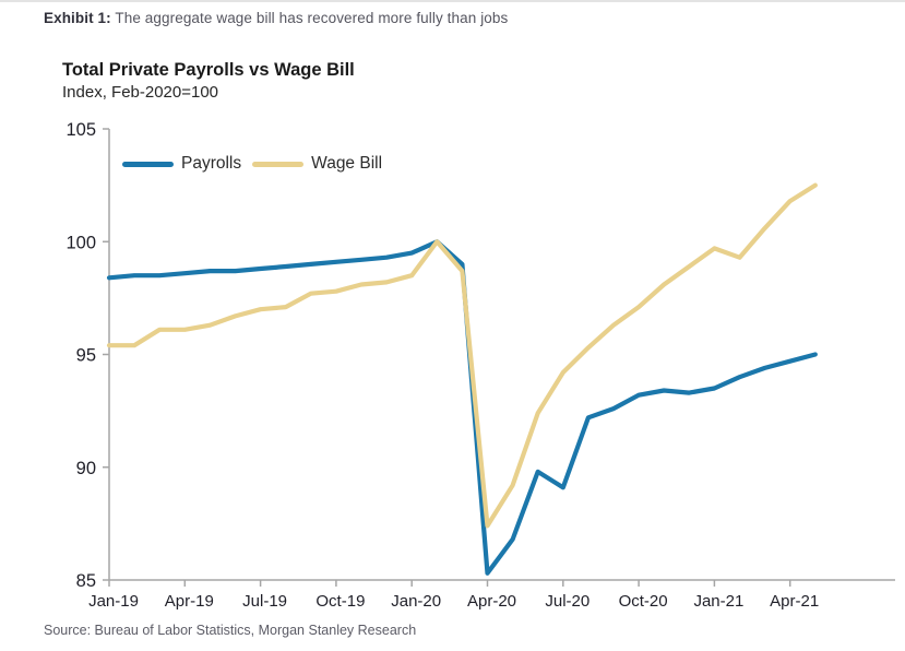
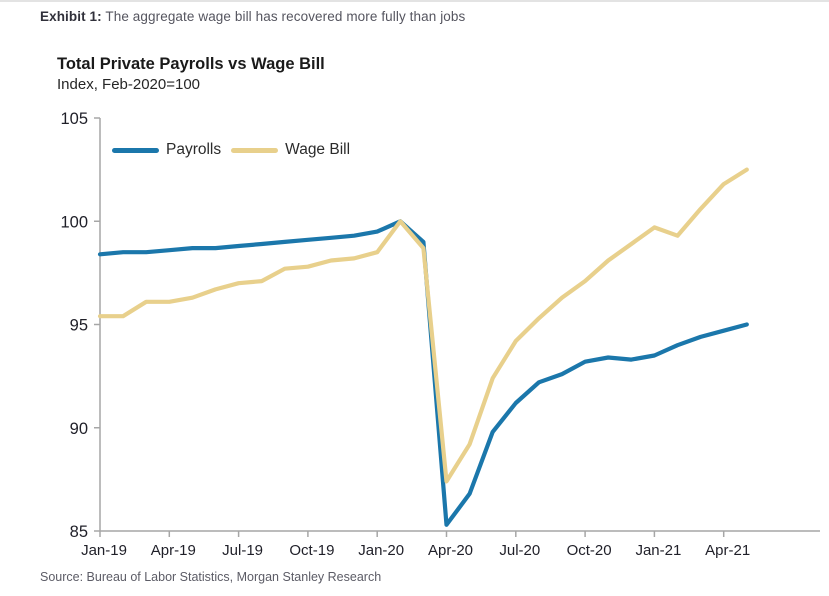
Payrolls/Jul-20: 89.1 -> 91.2
